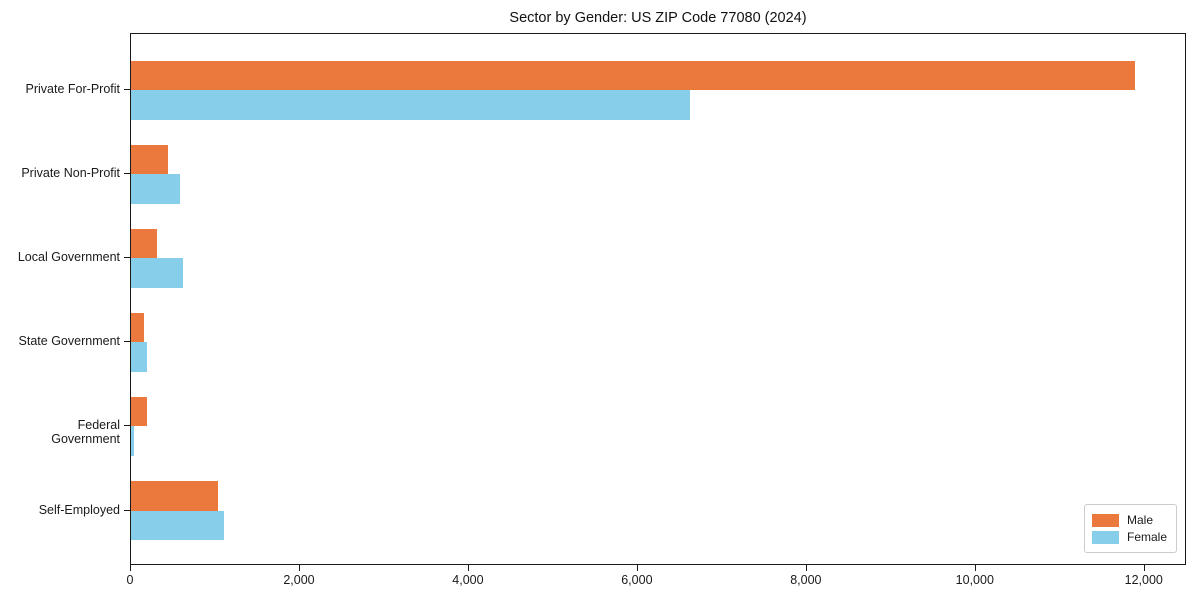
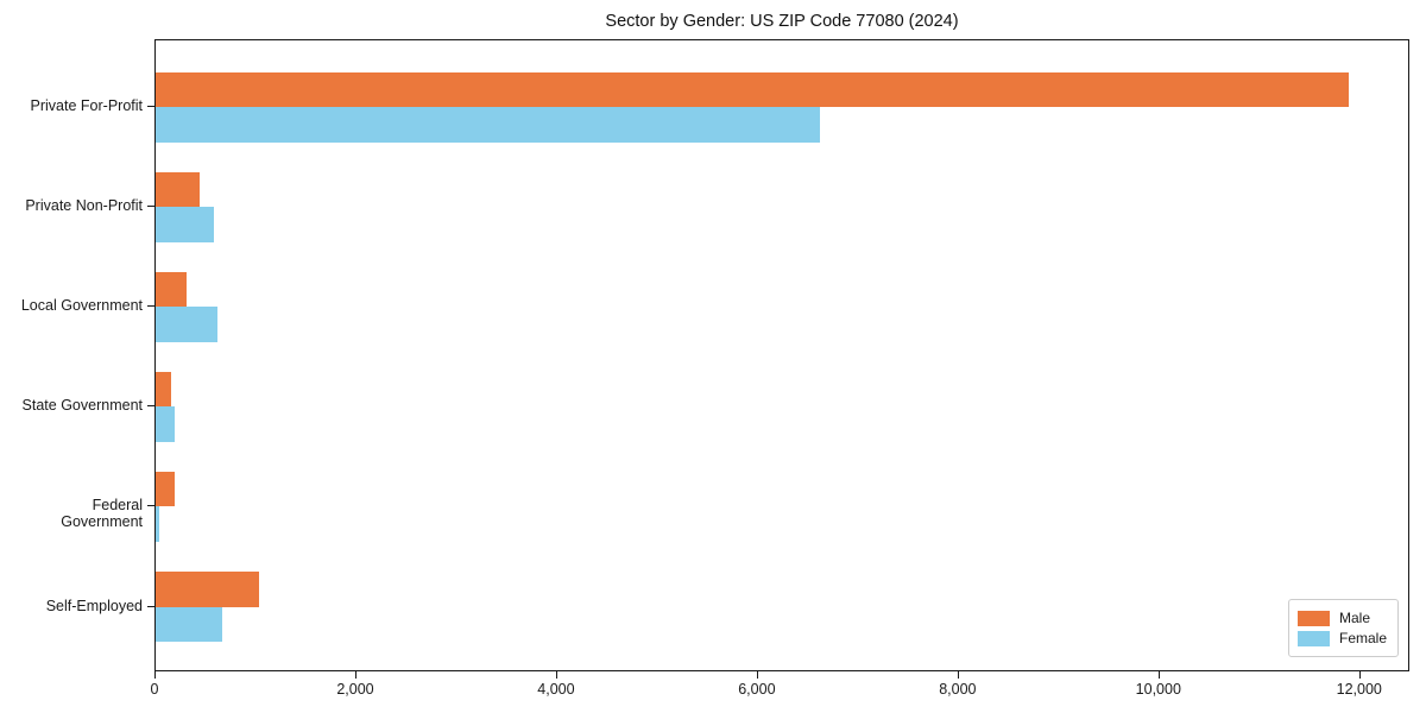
Female/Self-Employed: 1100 -> 700
